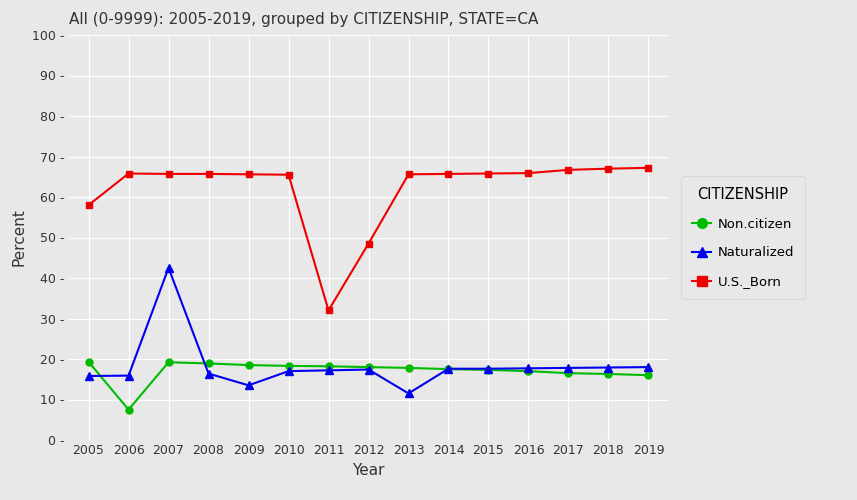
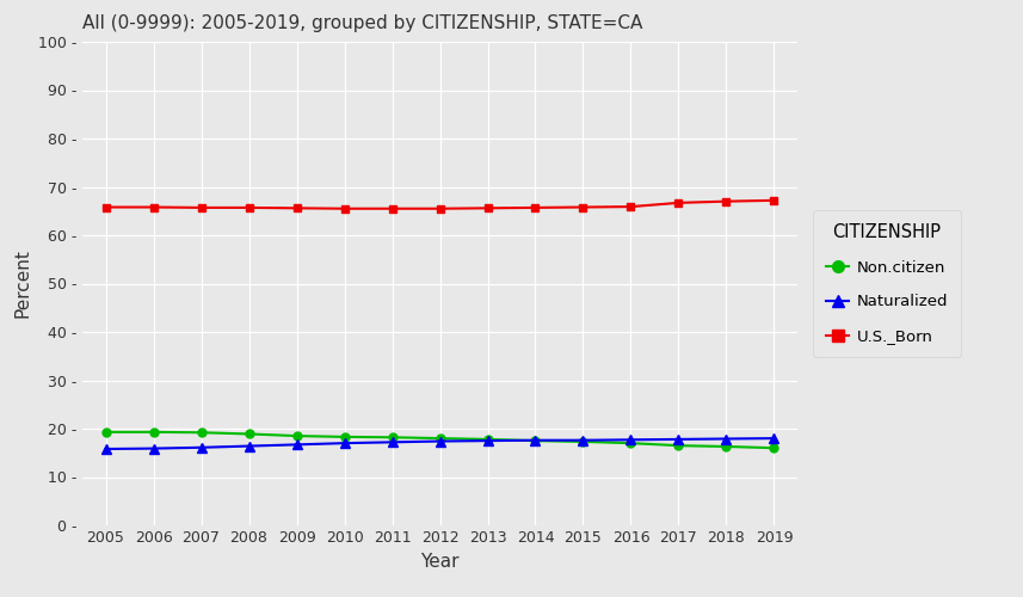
U.S._Born/2005: 58.0 - -> 65.8 -
Non.citizen/2006: 7.5 - -> 19.3 -
Naturalized/2007: 42.5 - -> 16.1 -
Naturalized/2009: 13.5 - -> 16.7 -
U.S._Born/2011: 32.0 - -> 65.5 -
U.S._Born/2012: 48.5 - -> 65.5 -
Naturalized/2013: 11.5 - -> 17.5 -
